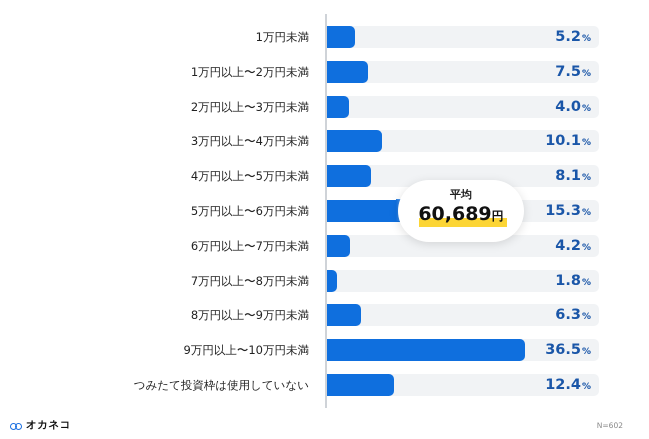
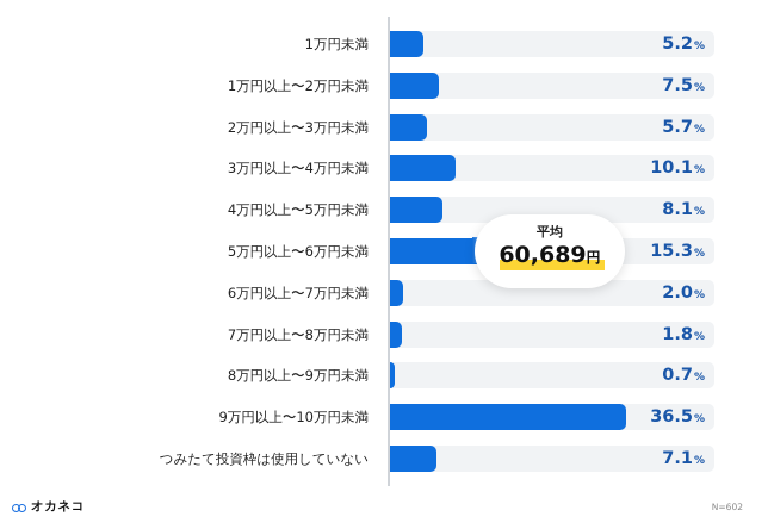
2万円以上〜3万円未満: 4.0 -> 5.7
6万円以上〜7万円未満: 4.2 -> 2.0
8万円以上〜9万円未満: 6.3 -> 0.7
つみたて投資枠は使用していない: 12.4 -> 7.1
